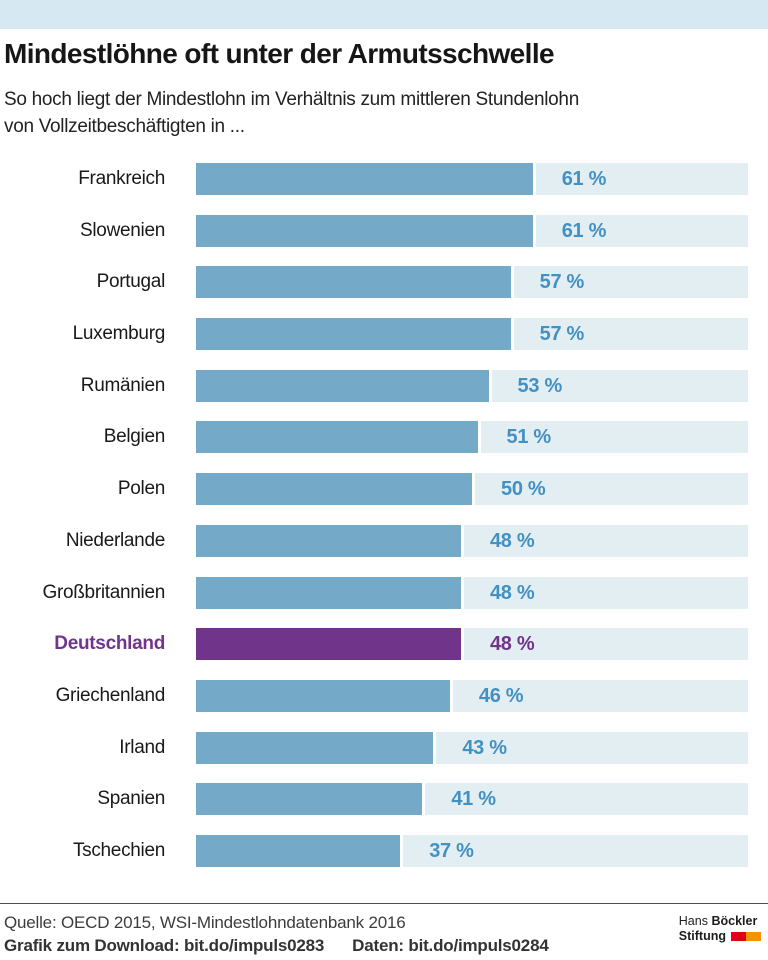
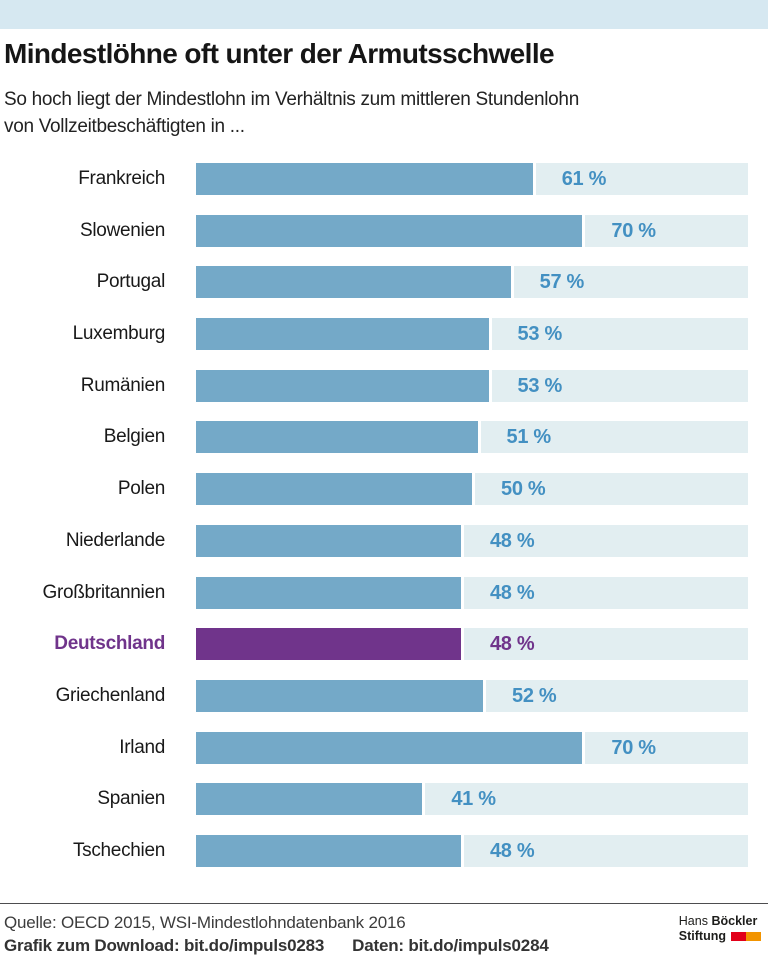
Slowenien: 61 -> 70
Luxemburg: 57 -> 53
Griechenland: 46 -> 52
Irland: 43 -> 70
Tschechien: 37 -> 48
